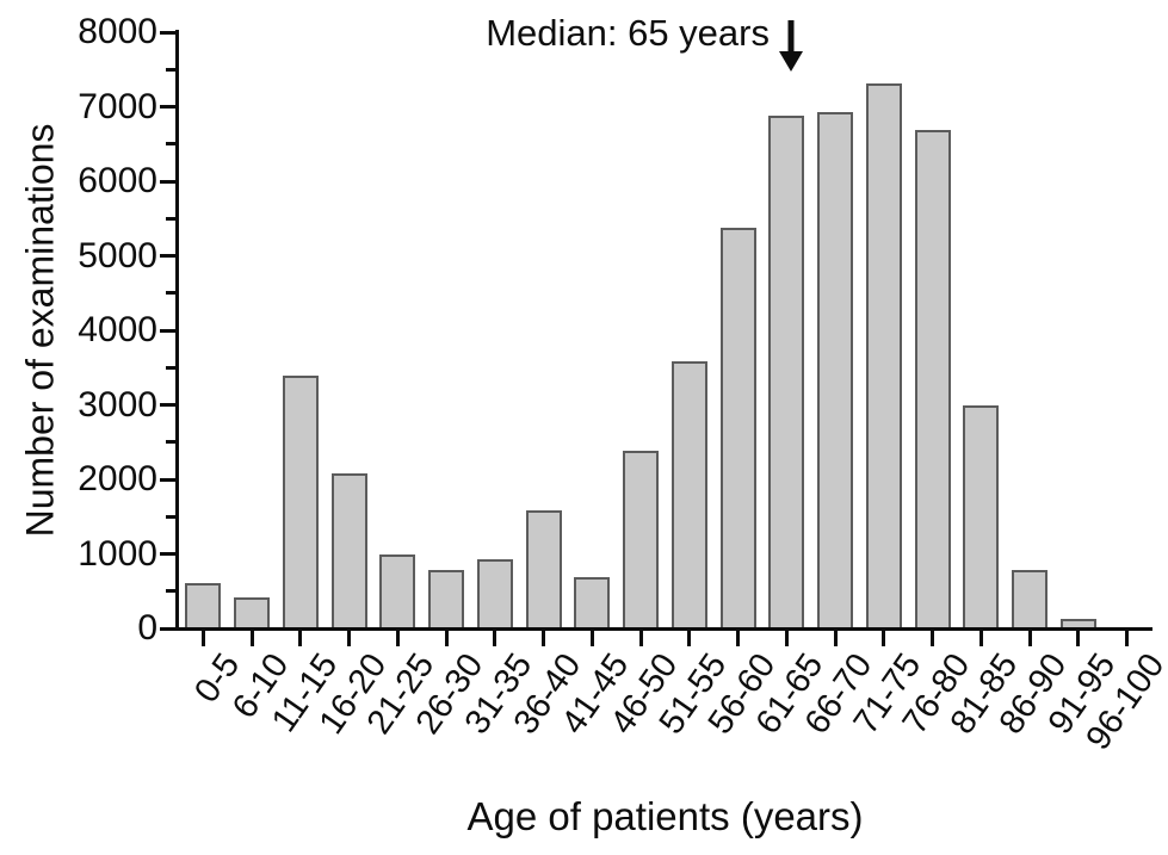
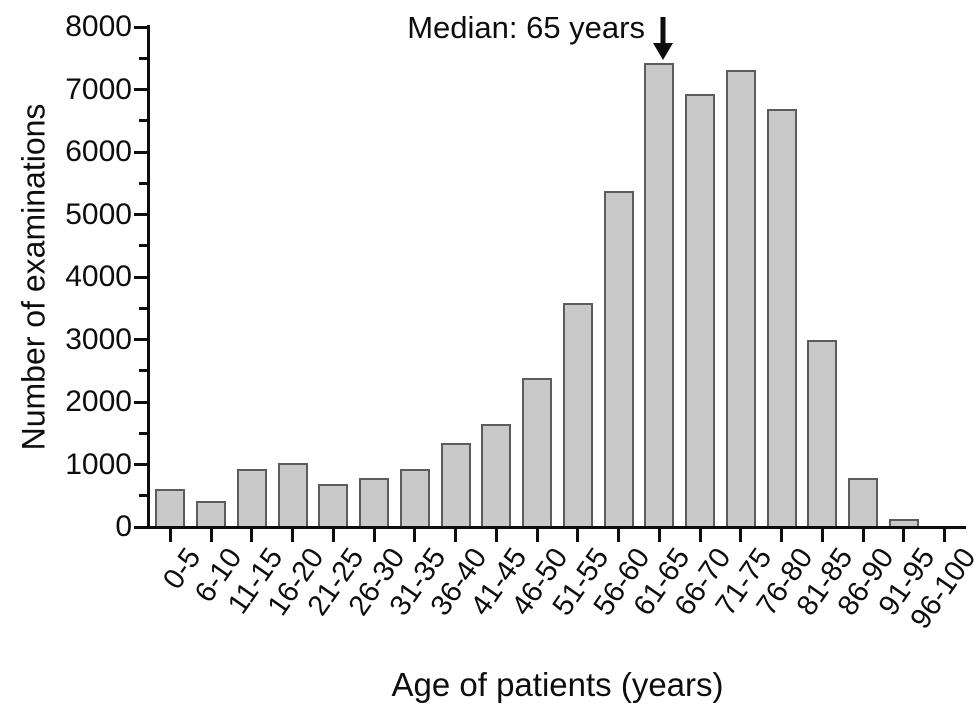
11-15: 3400 -> 900
16-20: 2100 -> 1000
21-25: 1000 -> 700
36-40: 1600 -> 1400
41-45: 700 -> 1700
61-65: 6900 -> 7400
